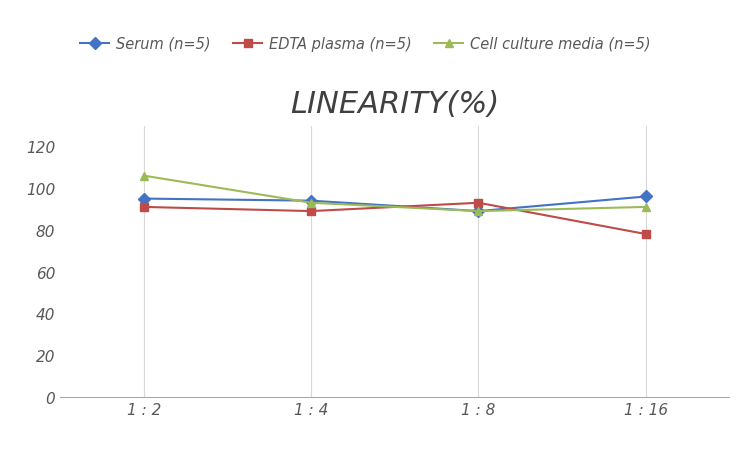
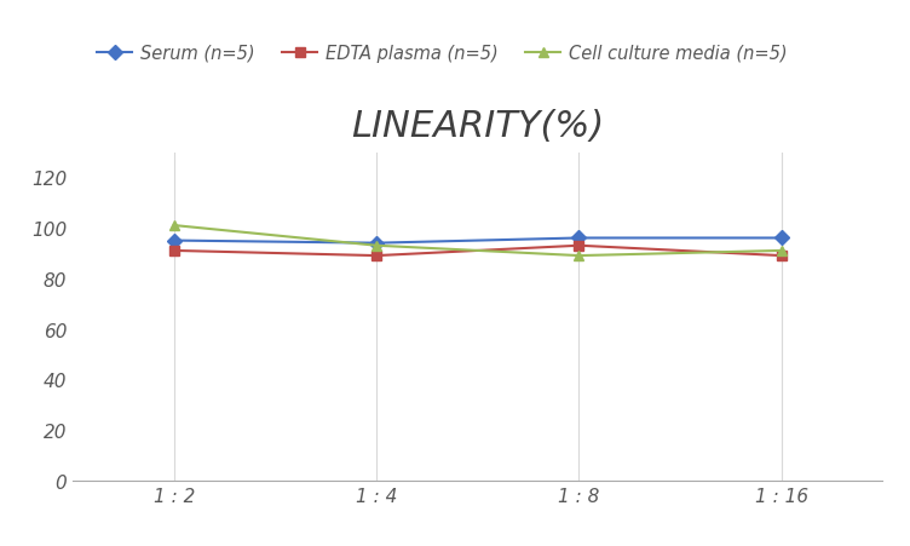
Cell culture media (n=5)/1 : 2: 106 -> 101
Serum (n=5)/1 : 8: 89 -> 96
EDTA plasma (n=5)/1 : 16: 78 -> 89
